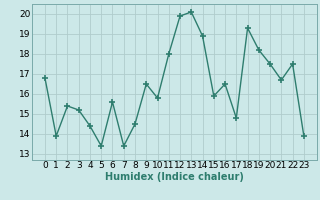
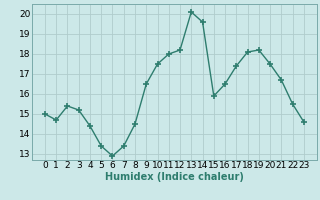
0: 16.8 -> 15.0
1: 13.9 -> 14.7
6: 15.6 -> 12.9
10: 15.8 -> 17.5
12: 19.9 -> 18.2
14: 18.9 -> 19.6
17: 14.8 -> 17.4
18: 19.3 -> 18.1
22: 17.5 -> 15.5
23: 13.9 -> 14.6
